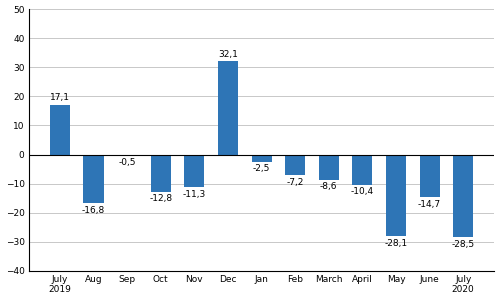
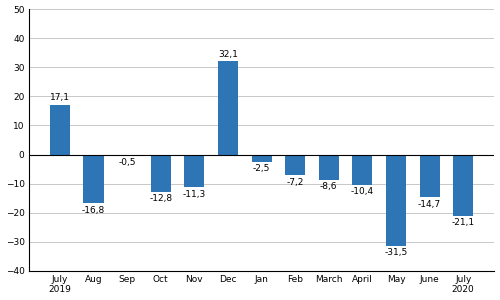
May: -28,1 -> -31,5
July 2020: -28,5 -> -21,1
